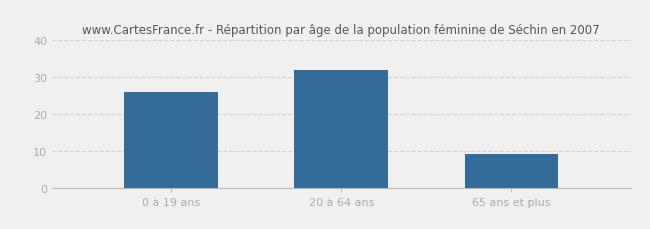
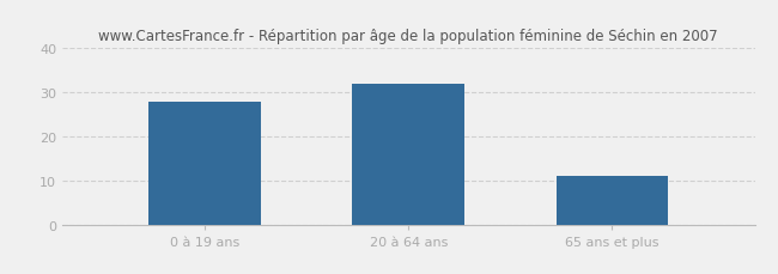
0 à 19 ans: 26 -> 28
65 ans et plus: 9 -> 11
